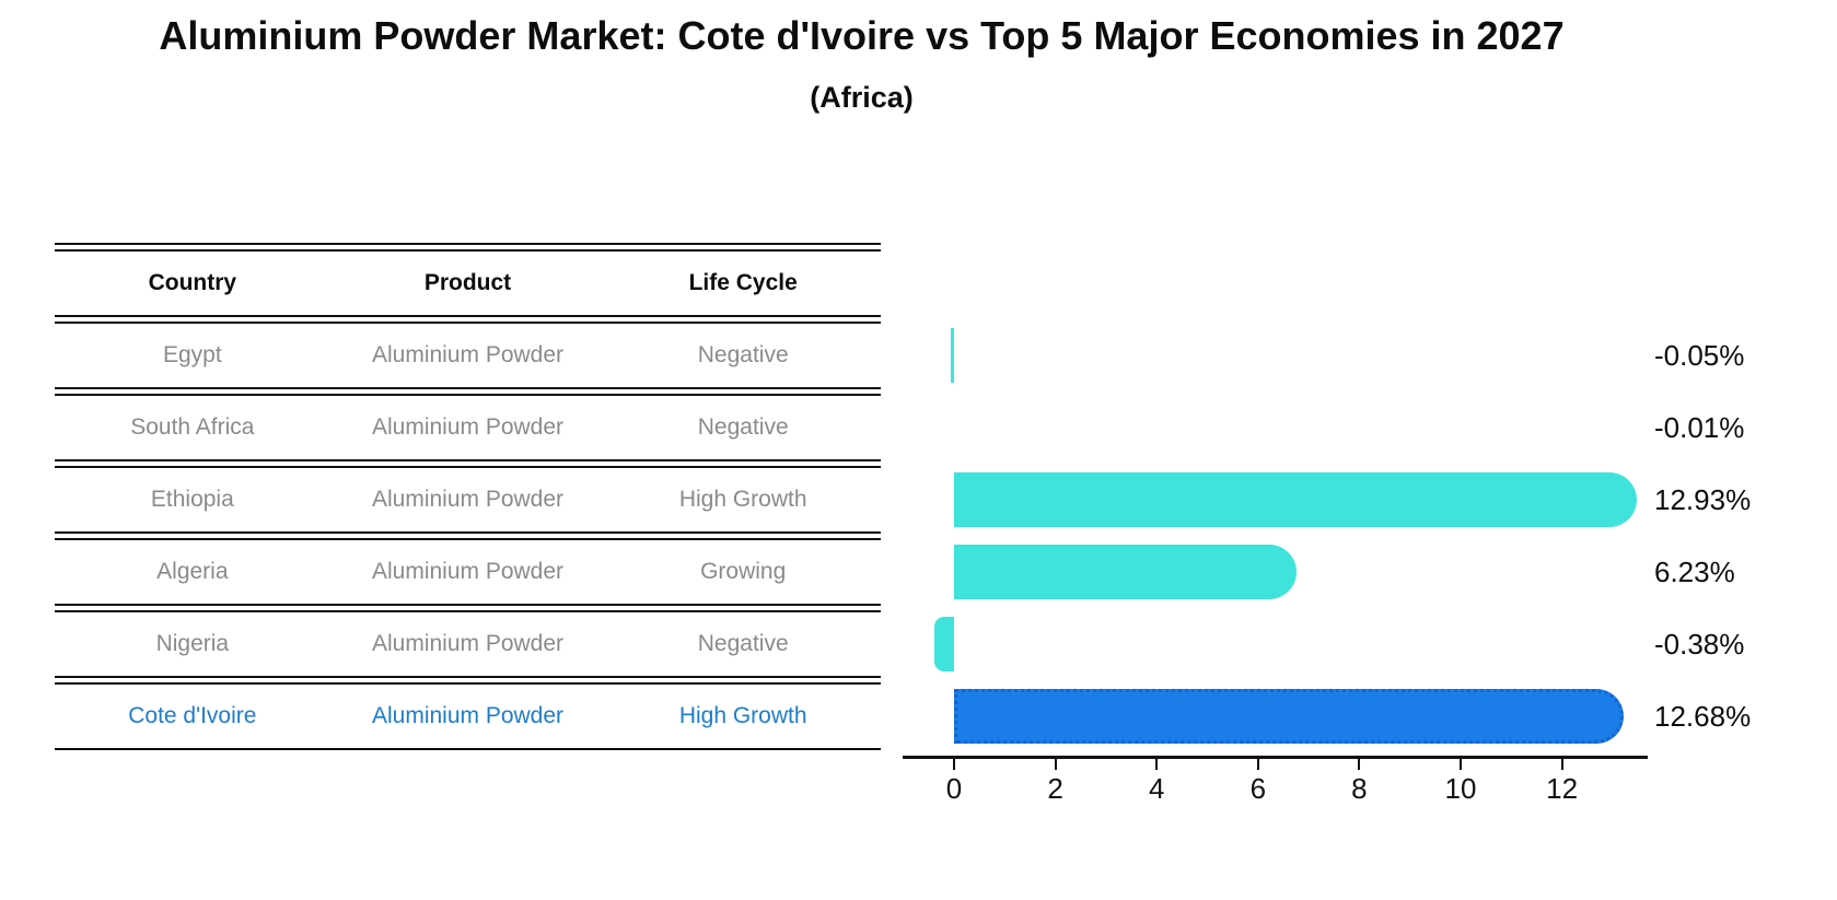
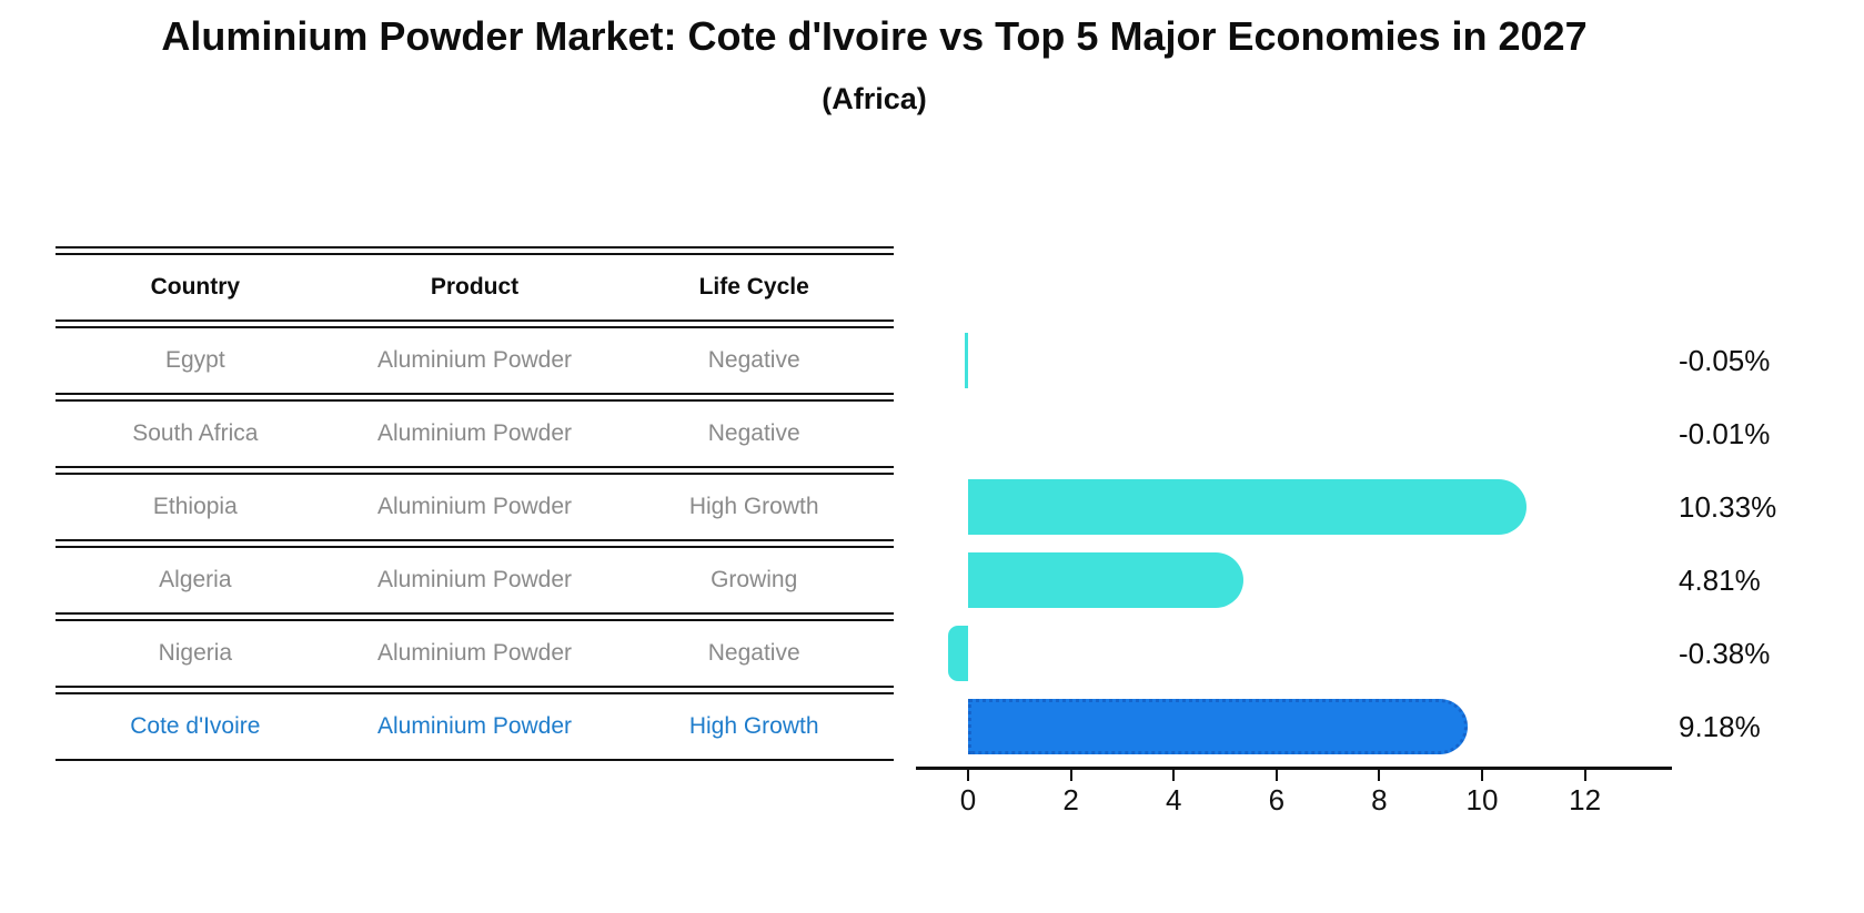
Ethiopia: 12.93% -> 10.33%
Algeria: 6.23% -> 4.81%
Cote d'Ivoire: 12.68% -> 9.18%
